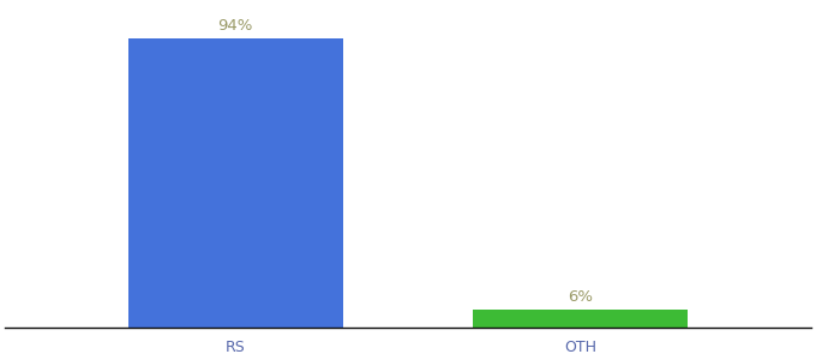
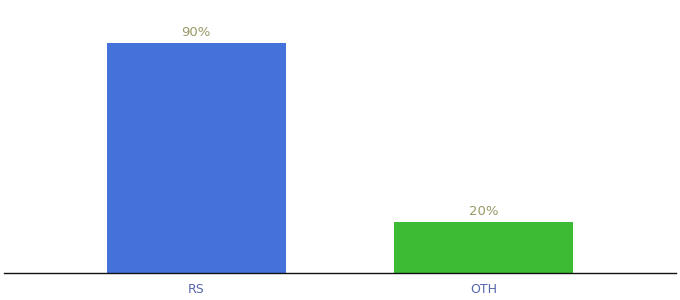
RS: 94% -> 90%
OTH: 6% -> 20%
